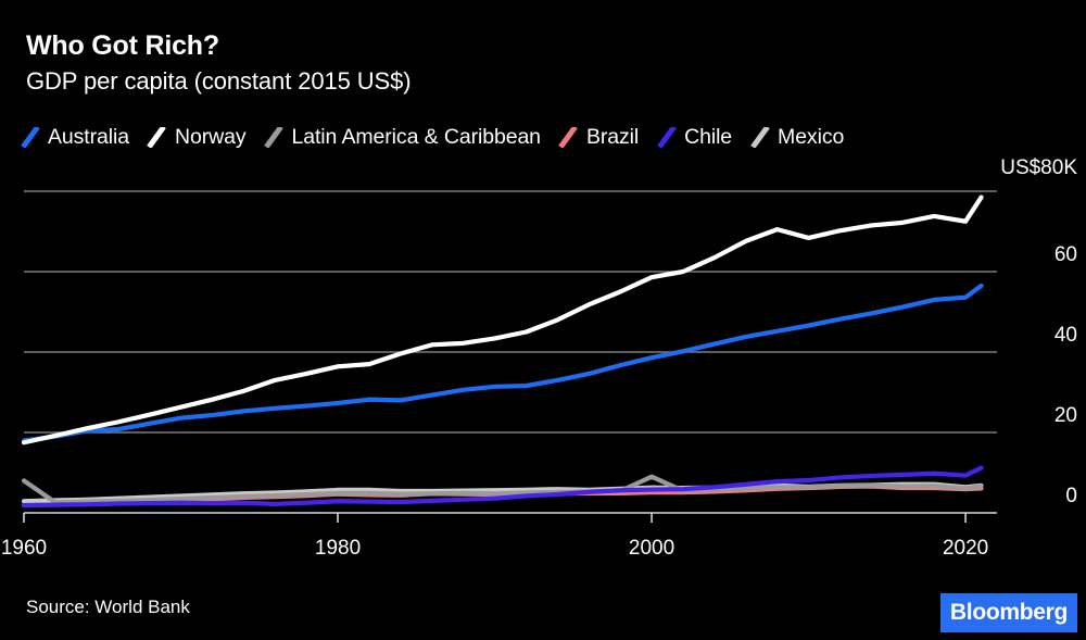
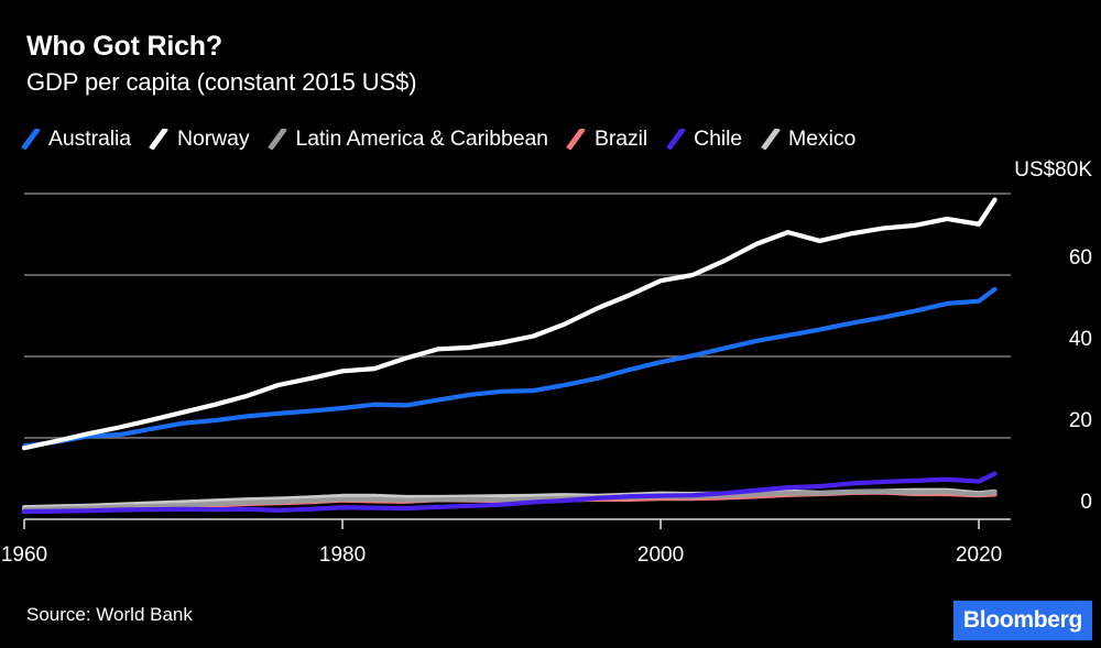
Latin America & Caribbean/1960: 8 -> 2
Latin America & Caribbean/2000: 9 -> 6
